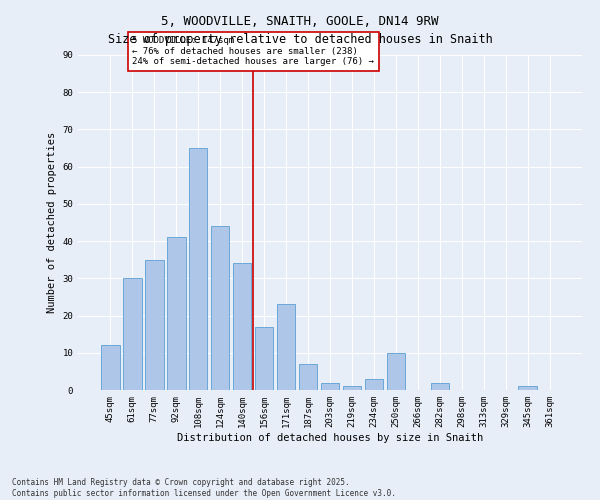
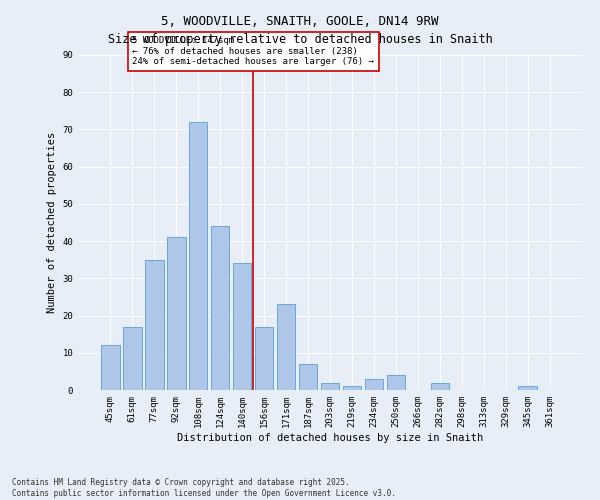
61sqm: 30 -> 17
108sqm: 65 -> 72
250sqm: 10 -> 4
